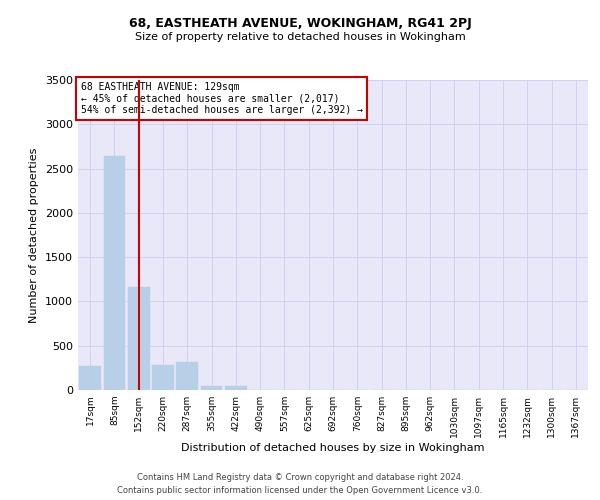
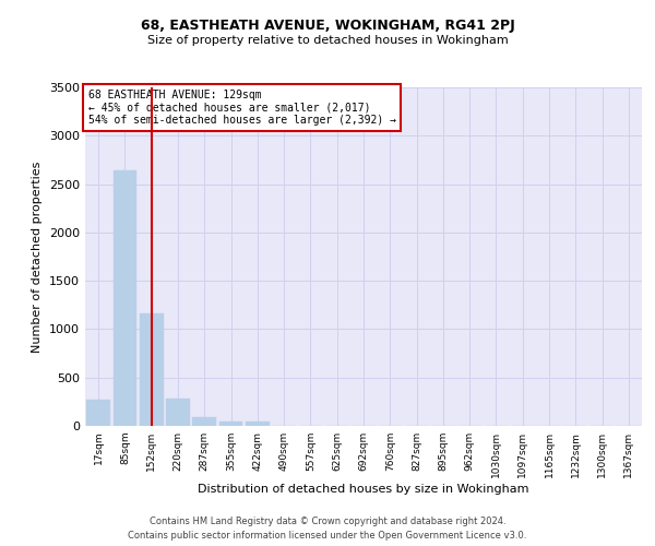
287sqm: 320 -> 90
